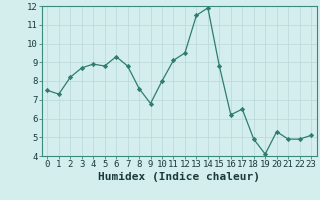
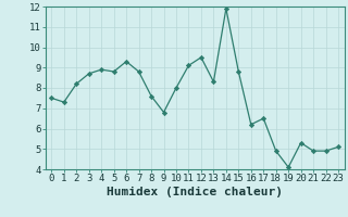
13: 11.5 -> 8.3
